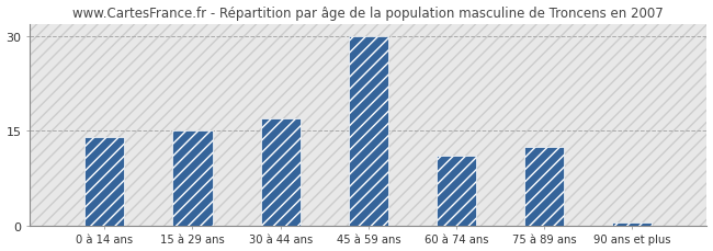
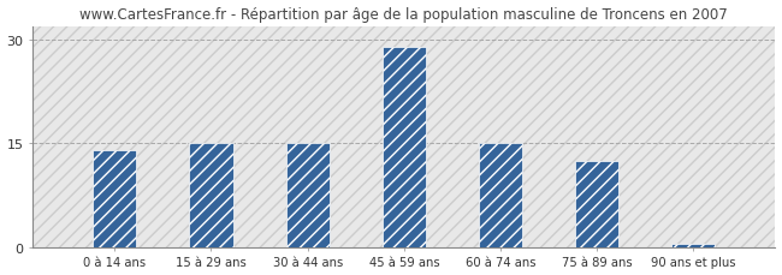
30 à 44 ans: 17.0 -> 15.0
45 à 59 ans: 30.0 -> 29.0
60 à 74 ans: 11.0 -> 15.0
